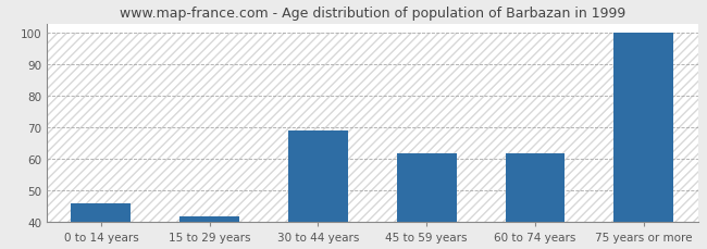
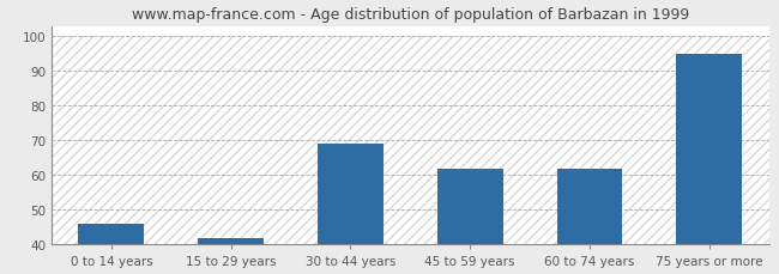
75 years or more: 100 -> 95
